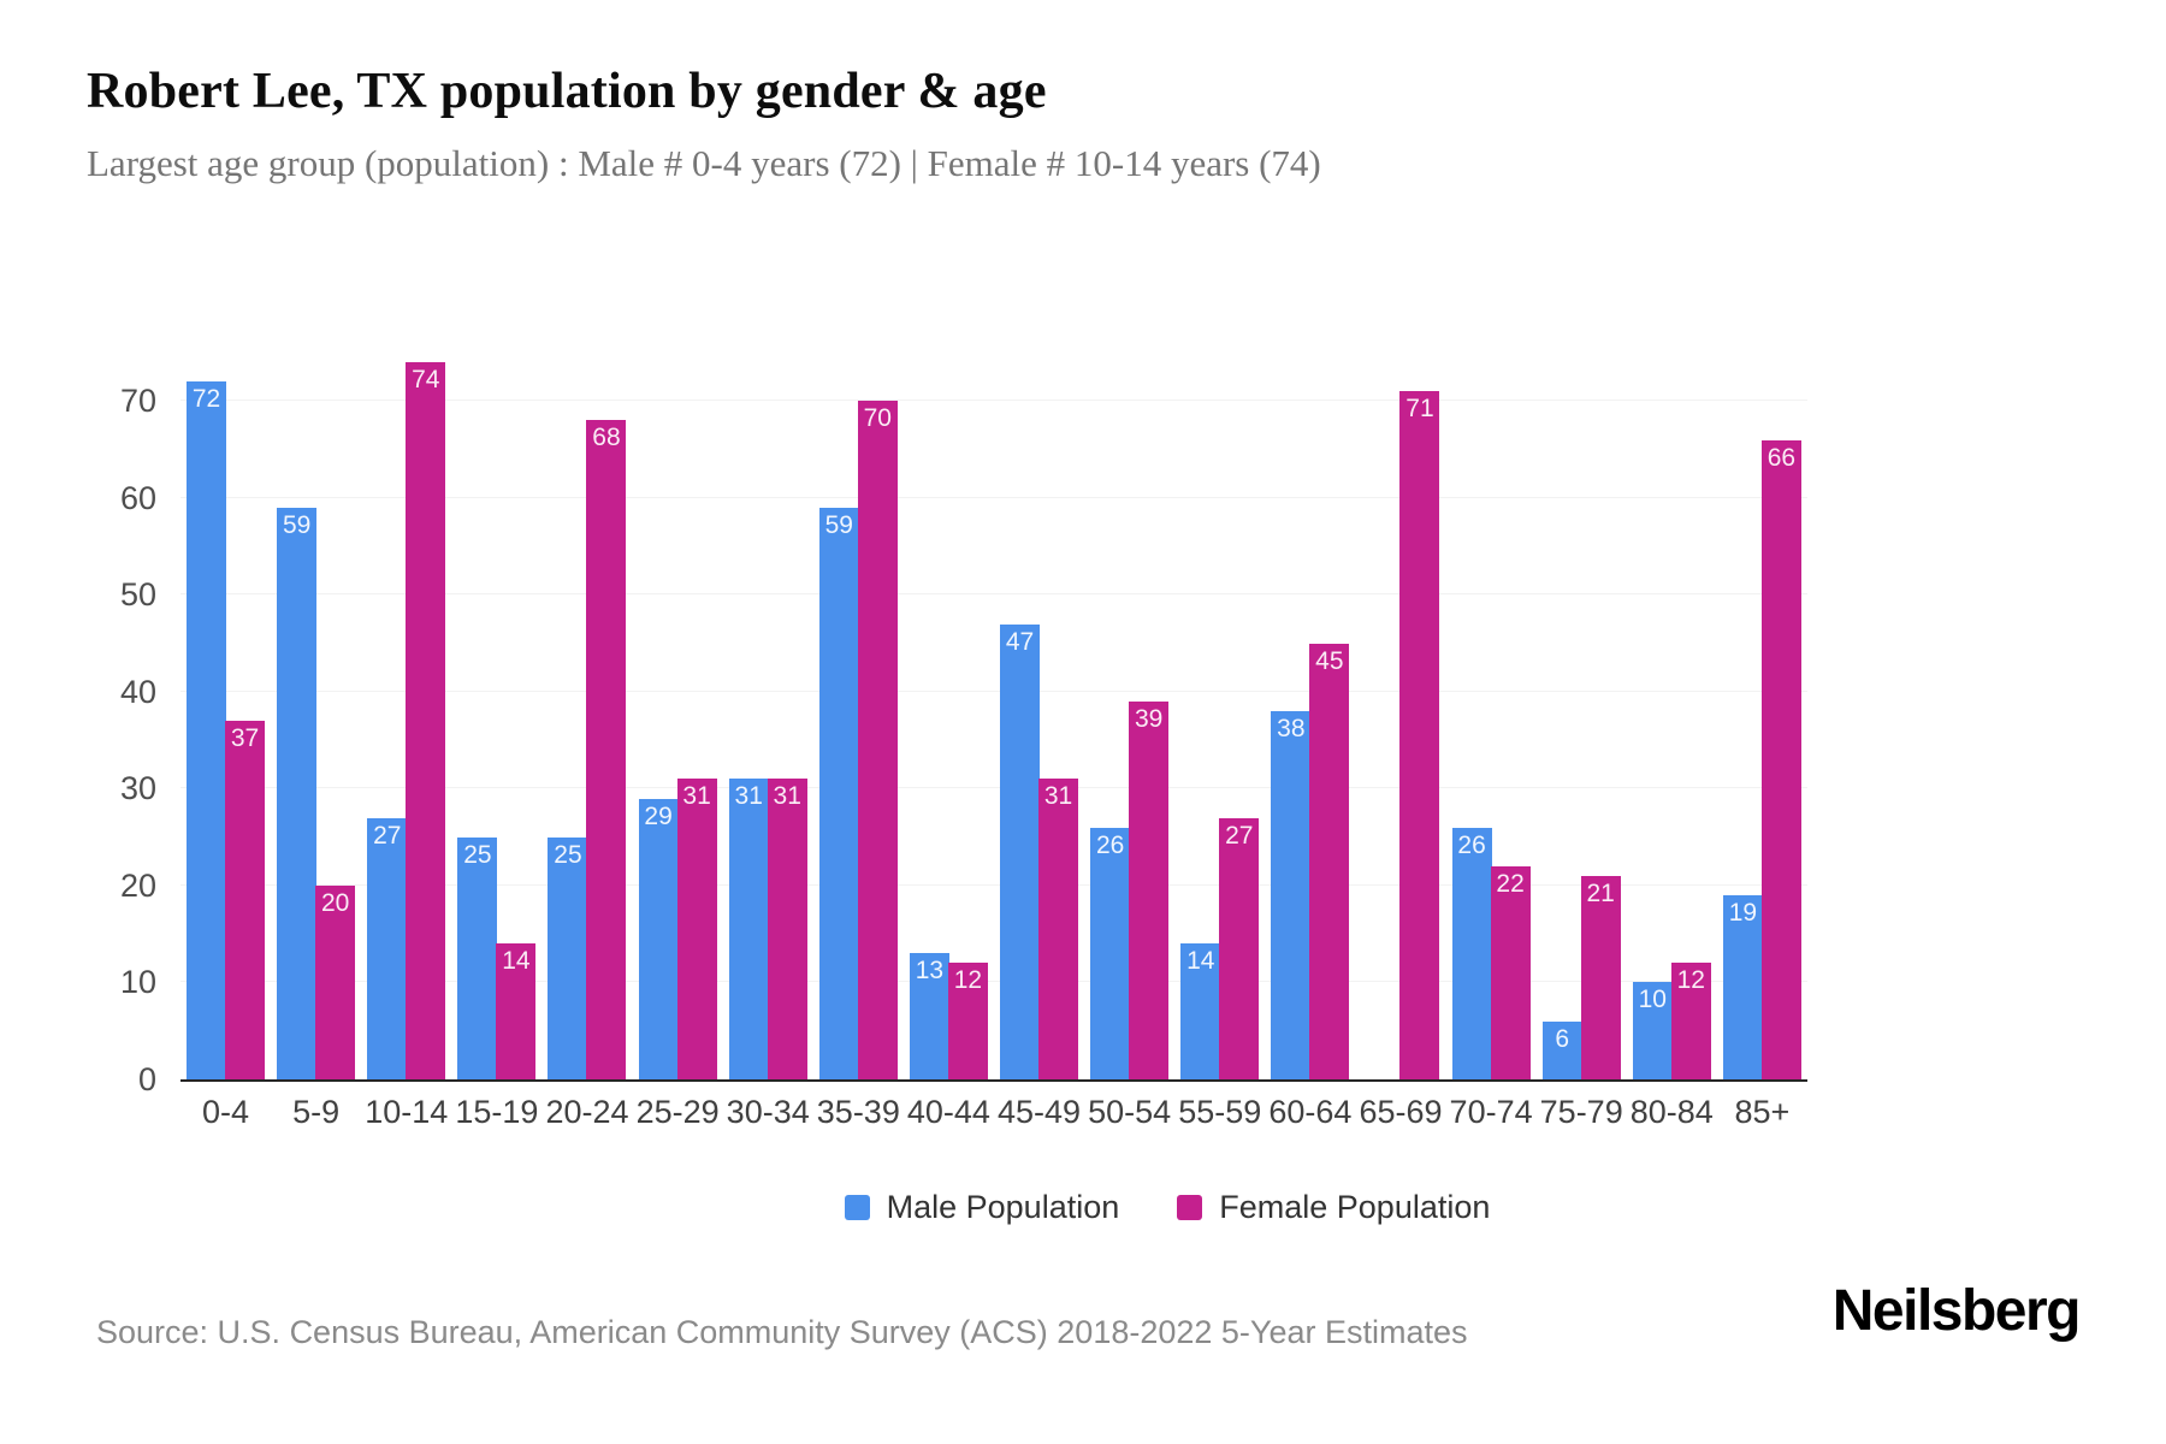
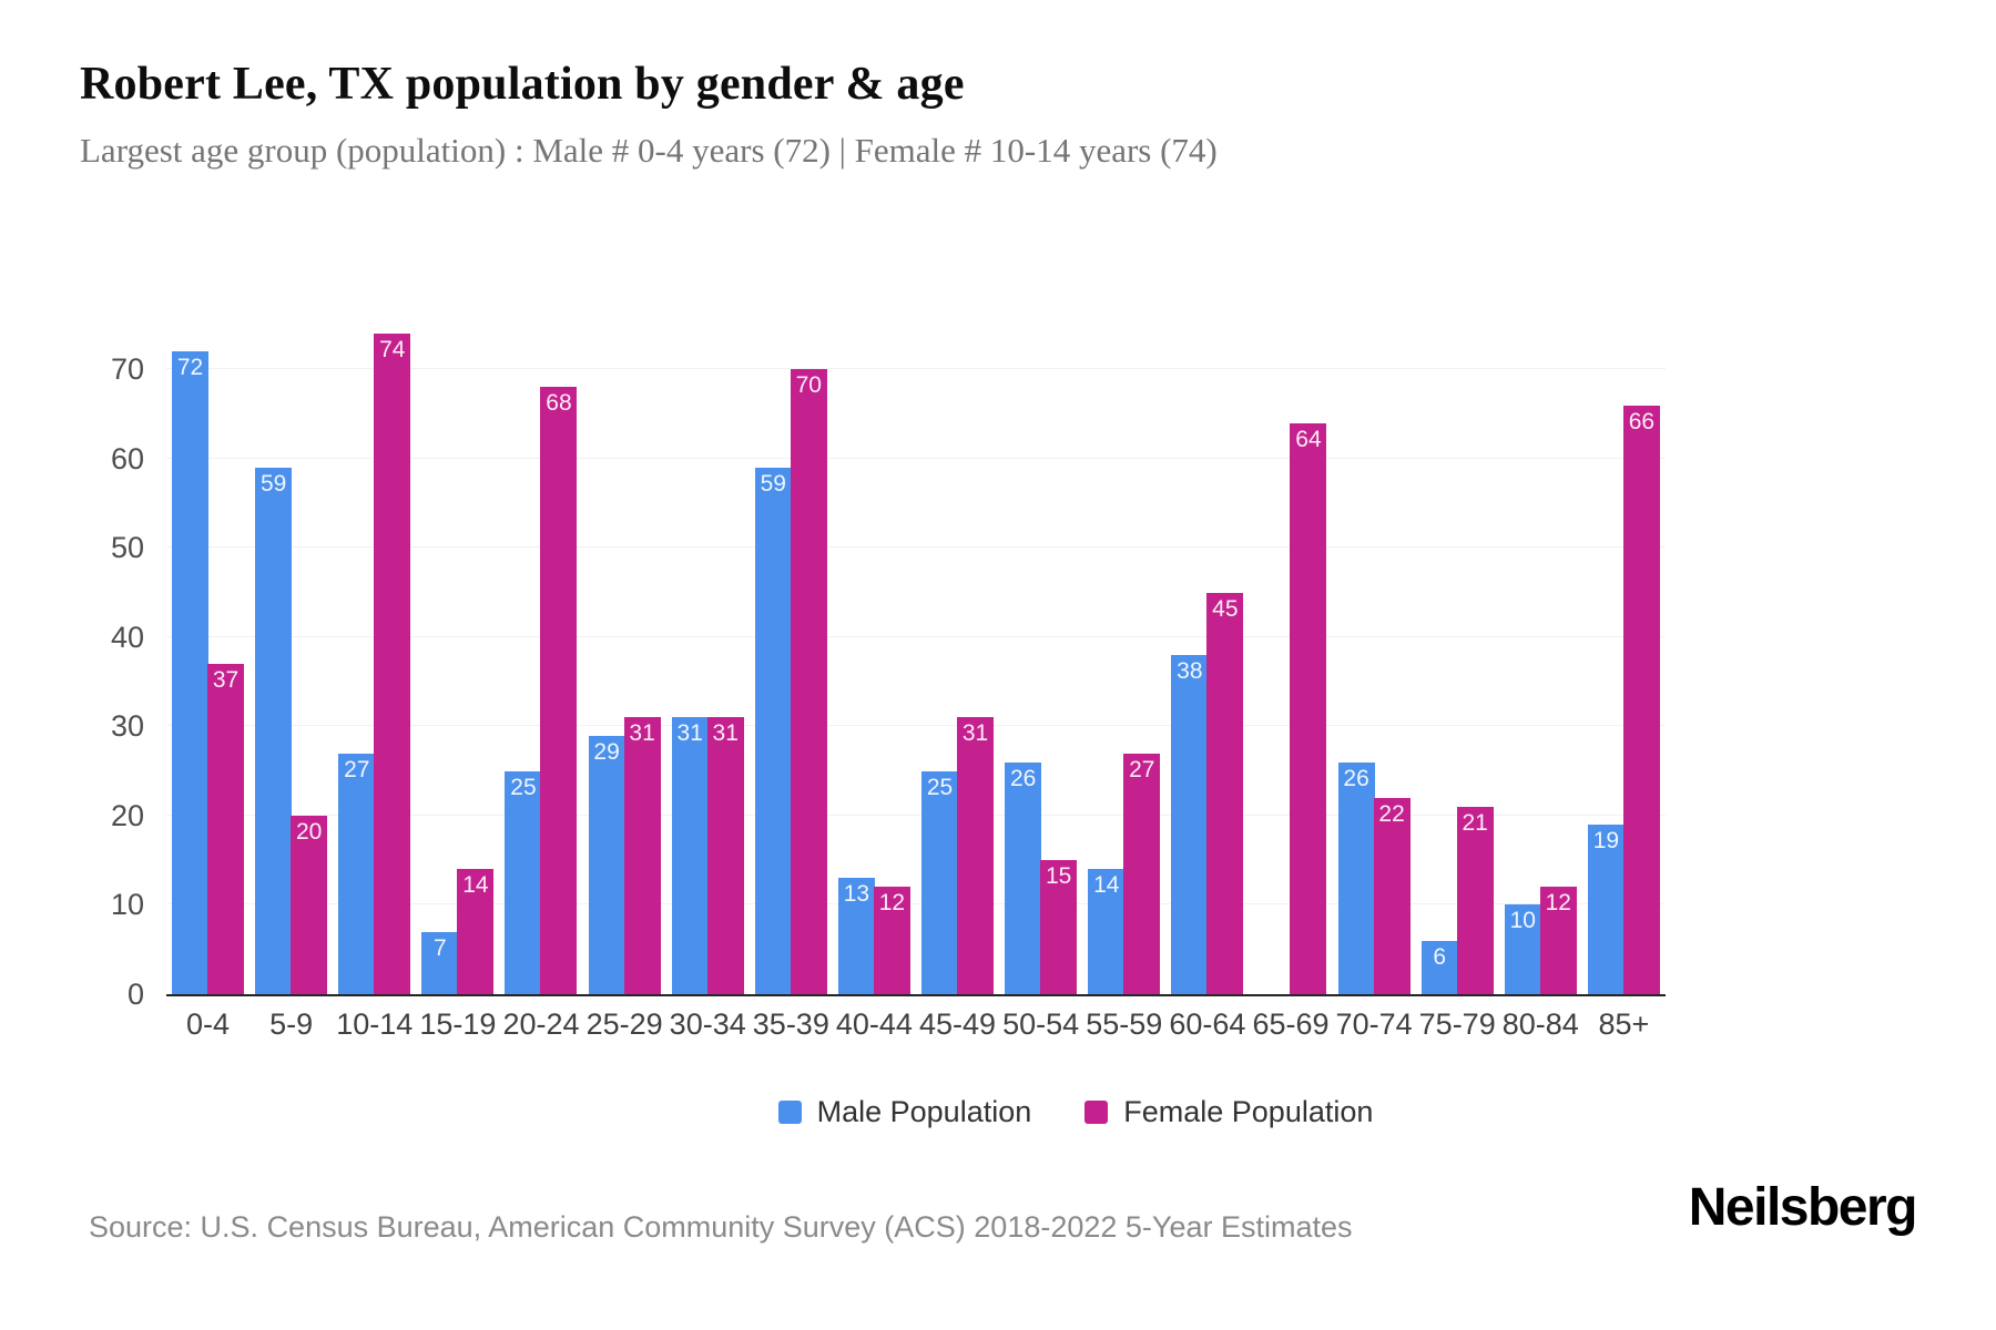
Male Population/15-19: 25 -> 7
Male Population/45-49: 47 -> 25
Female Population/50-54: 39 -> 15
Female Population/65-69: 71 -> 64
